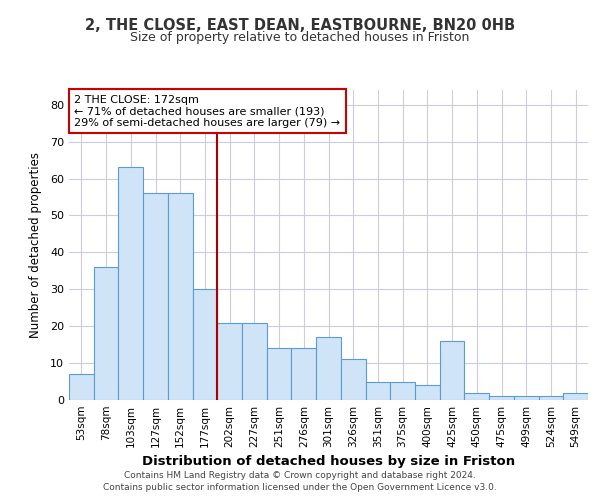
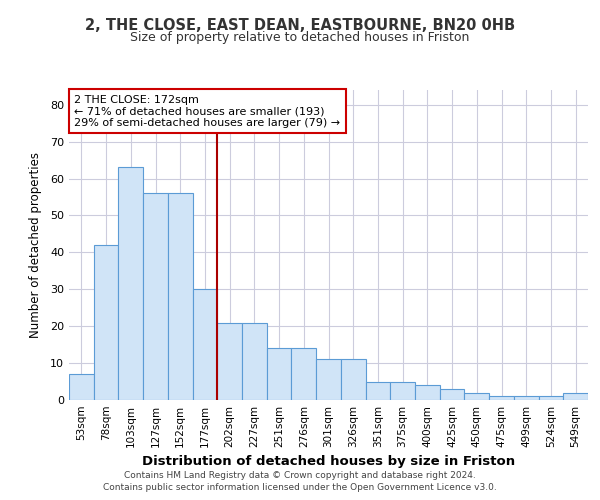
78sqm: 36 -> 42
301sqm: 17 -> 11
425sqm: 16 -> 3
